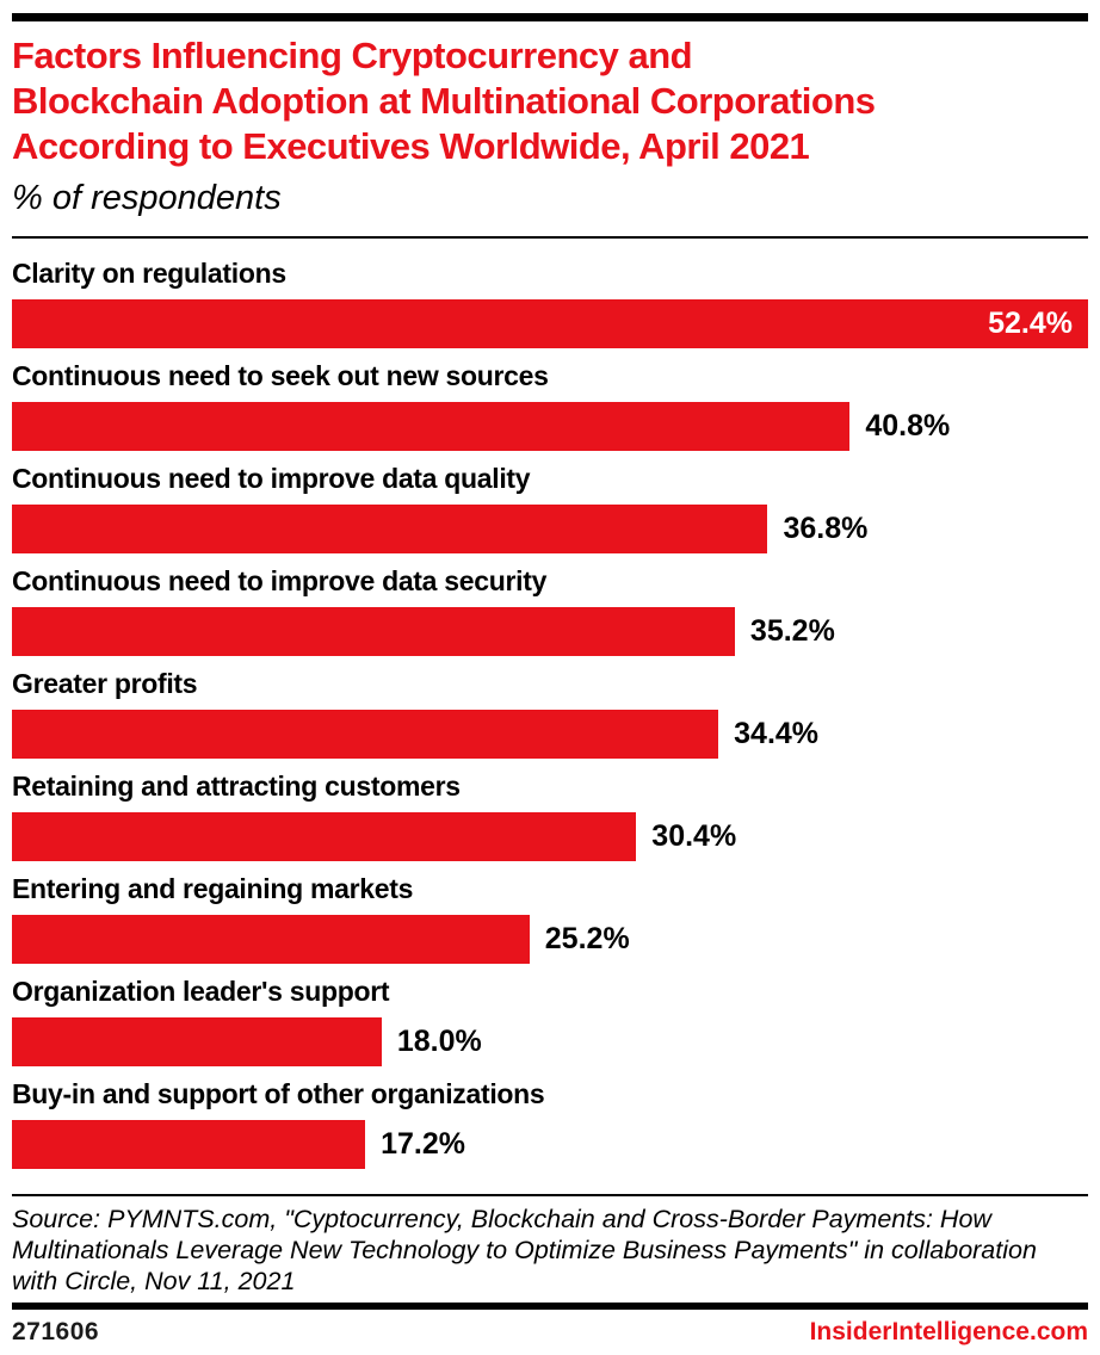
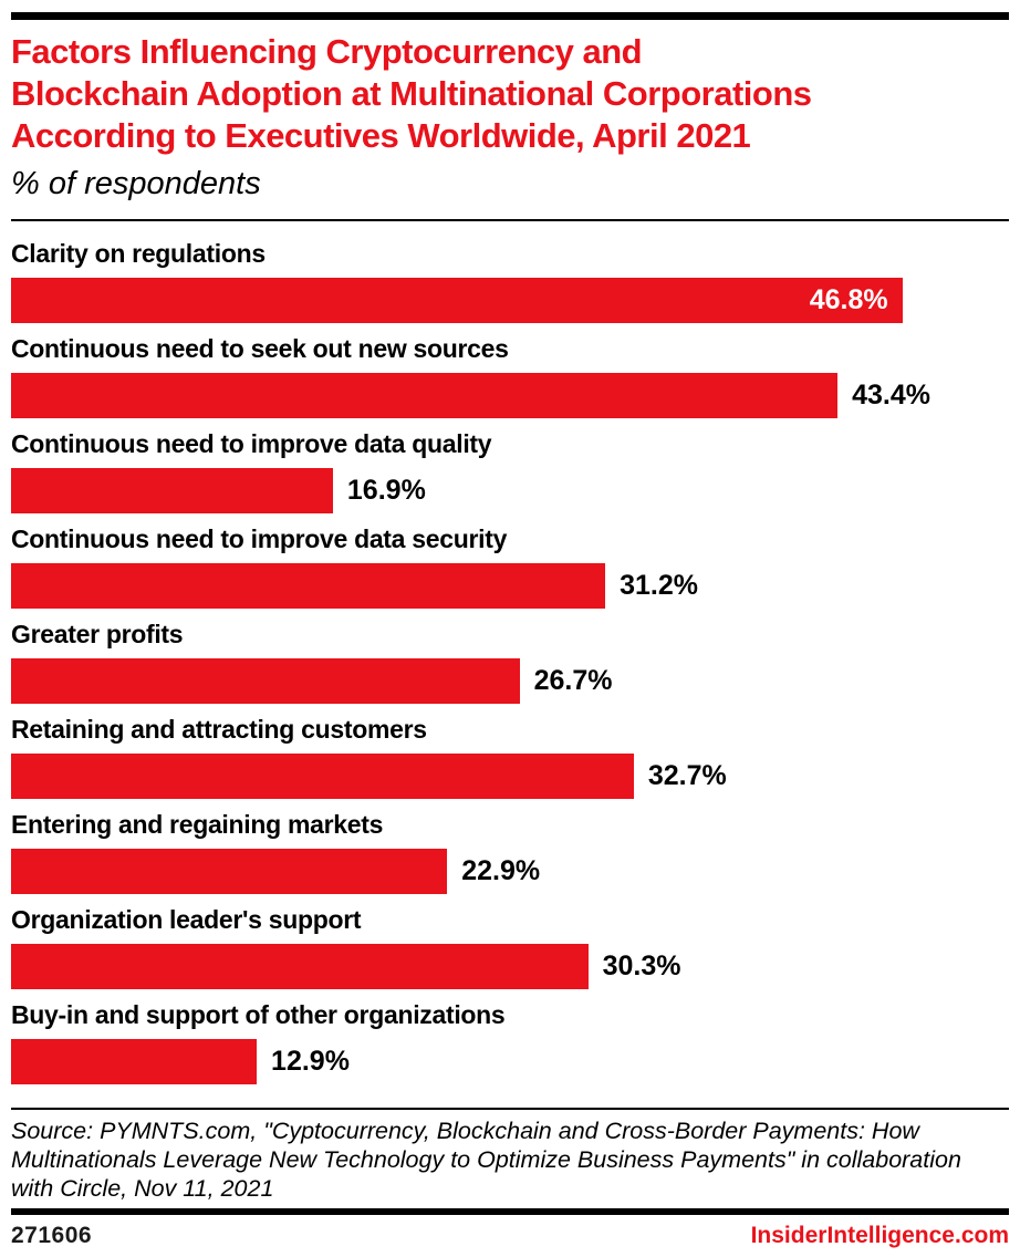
Clarity on regulations: 52.4% -> 46.8%
Continuous need to seek out new sources: 40.8% -> 43.4%
Continuous need to improve data quality: 36.8% -> 16.9%
Continuous need to improve data security: 35.2% -> 31.2%
Greater profits: 34.4% -> 26.7%
Retaining and attracting customers: 30.4% -> 32.7%
Entering and regaining markets: 25.2% -> 22.9%
Organization leader's support: 18.0% -> 30.3%
Buy-in and support of other organizations: 17.2% -> 12.9%
